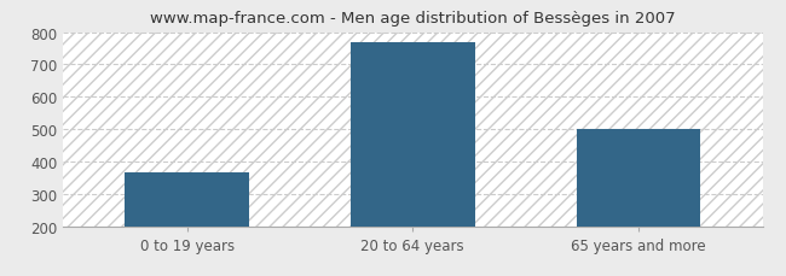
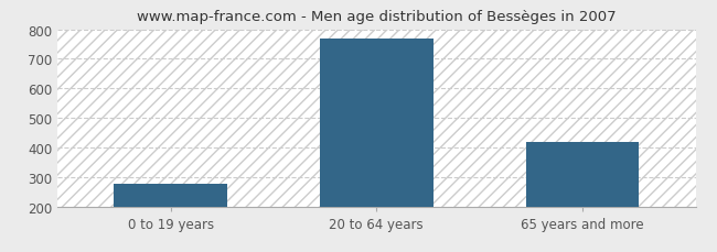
0 to 19 years: 365 -> 275
65 years and more: 500 -> 418
